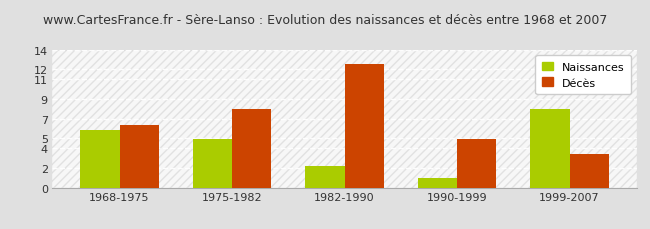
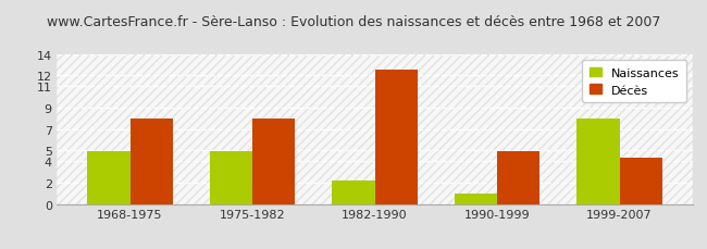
Naissances/1968-1975: 5.8 -> 4.9
Décès/1968-1975: 6.4 -> 8.0
Décès/1999-2007: 3.4 -> 4.3
